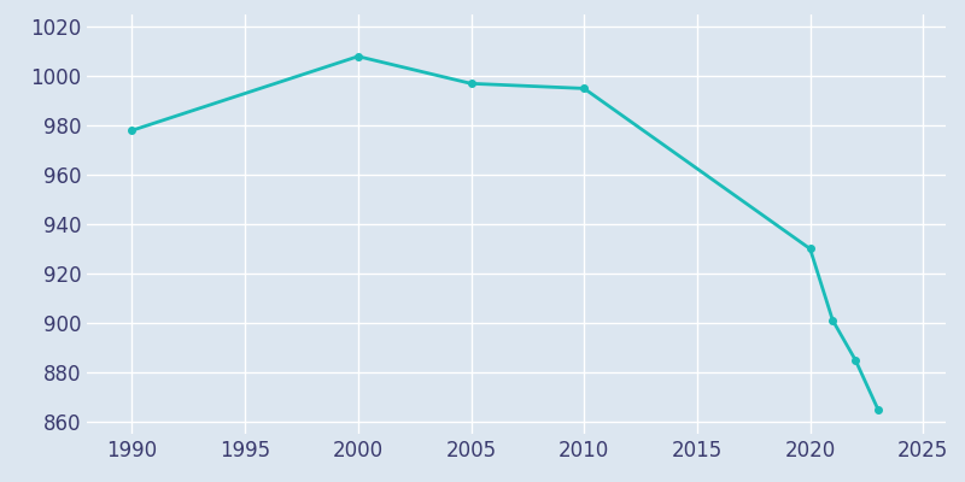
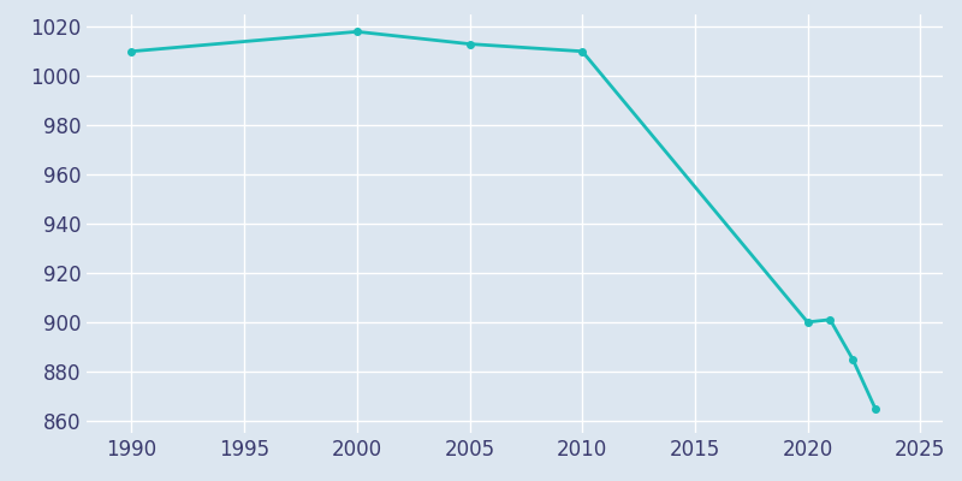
1990: 978 -> 1010
2000: 1008 -> 1018
2005: 997 -> 1013
2010: 995 -> 1010
2020: 930 -> 900
